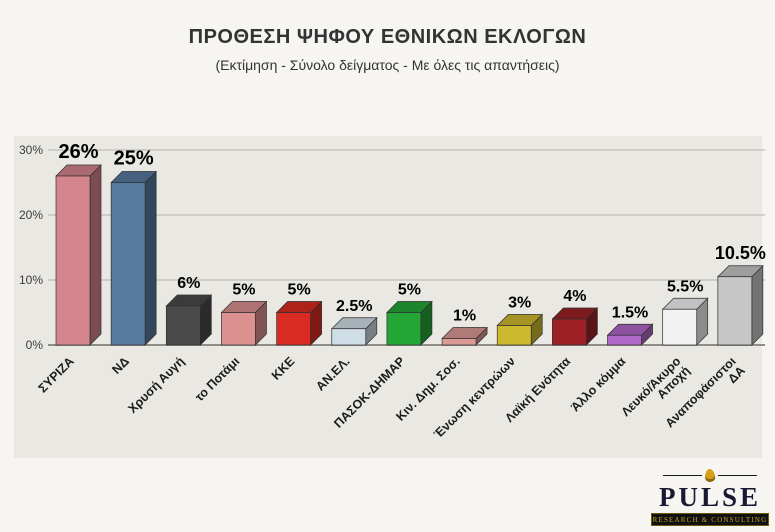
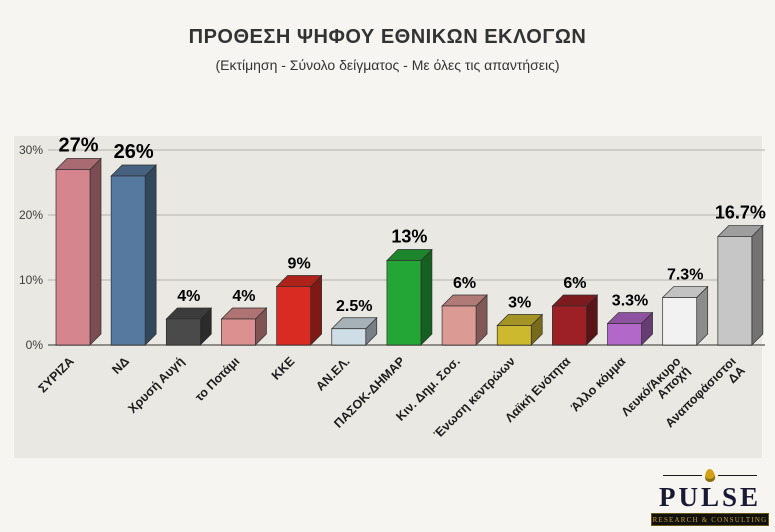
ΣΥΡΙΖΑ: 26% -> 27%
ΝΔ: 25% -> 26%
Χρυσή Αυγή: 6% -> 4%
το Ποτάμι: 5% -> 4%
ΚΚΕ: 5% -> 9%
ΠΑΣΟΚ-ΔΗΜΑΡ: 5% -> 13%
Κιν. Δημ. Σοσ.: 1% -> 6%
Λαϊκή Ενότητα: 4% -> 6%
Άλλο κόμμα: 1.5% -> 3.3%
Λευκό/Άκυρο Αποχή: 5.5% -> 7.3%
Αναποφάσιστοι ΔΑ: 10.5% -> 16.7%
